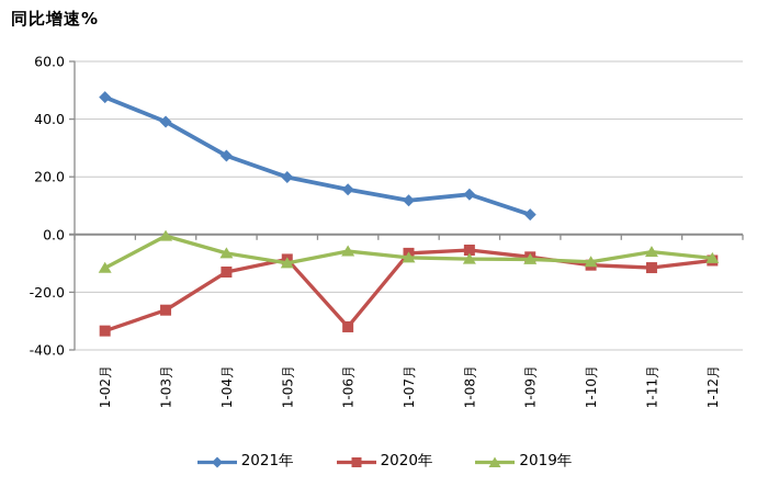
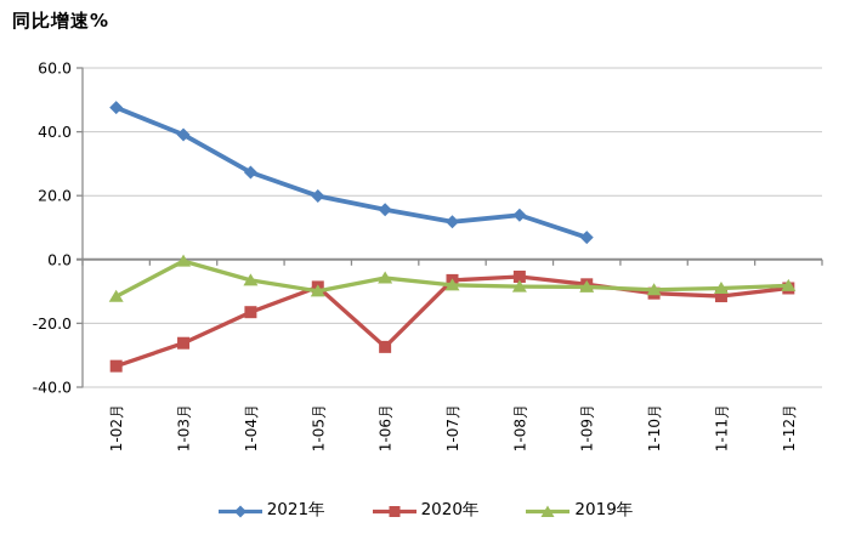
2020年/1-04月: -13 -> -16
2020年/1-06月: -32 -> -27
2019年/1-11月: -6 -> -9
